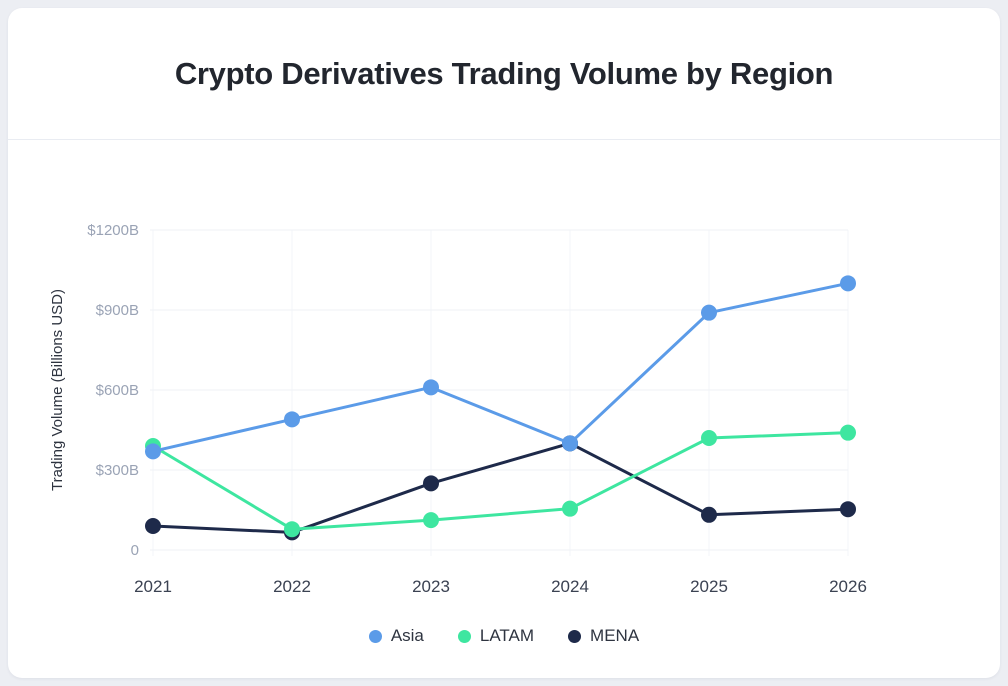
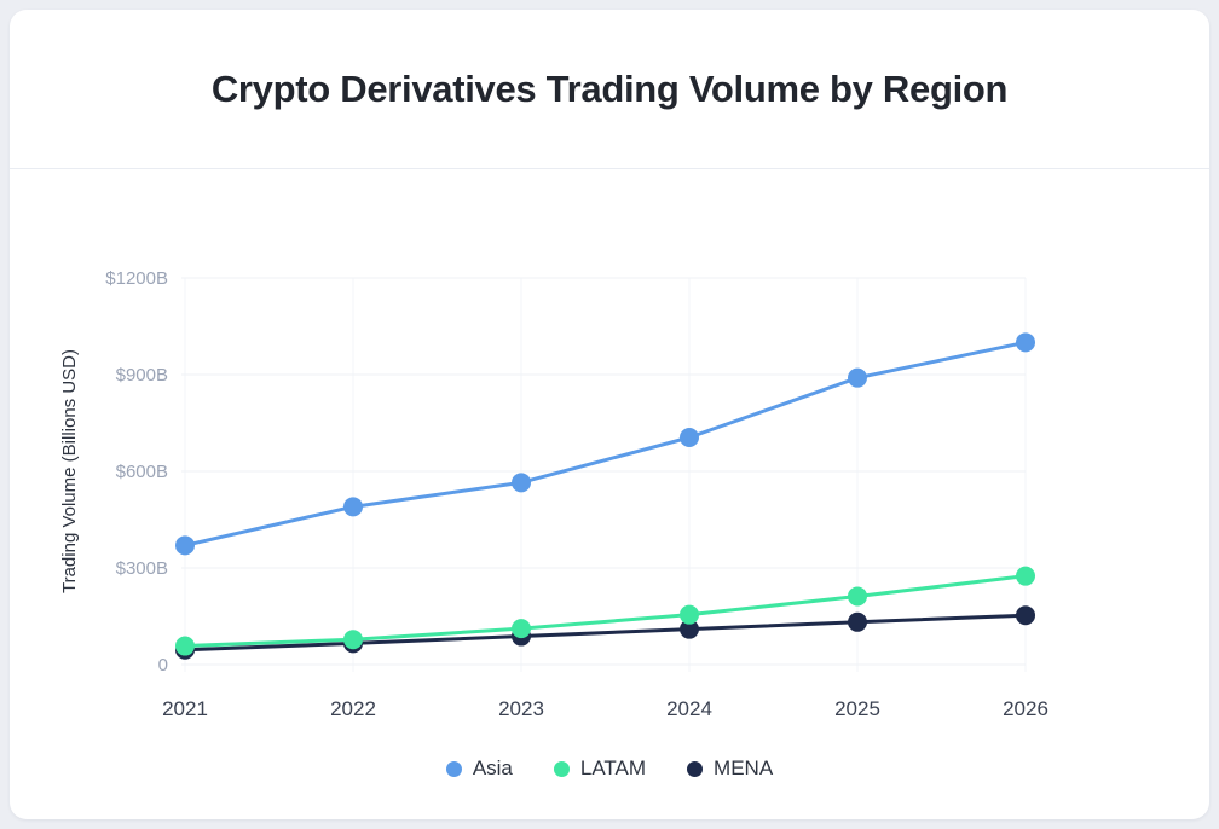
LATAM/2021: $390B -> $60B
MENA/2021: $90B -> $50B
Asia/2023: $610B -> $560B
MENA/2023: $250B -> $90B
Asia/2024: $400B -> $700B
MENA/2024: $400B -> $110B
LATAM/2025: $420B -> $210B
LATAM/2026: $440B -> $280B
